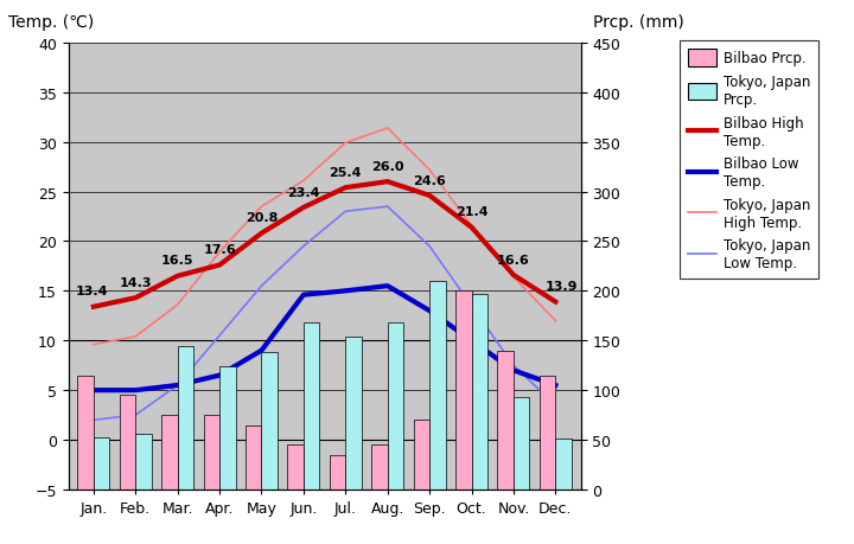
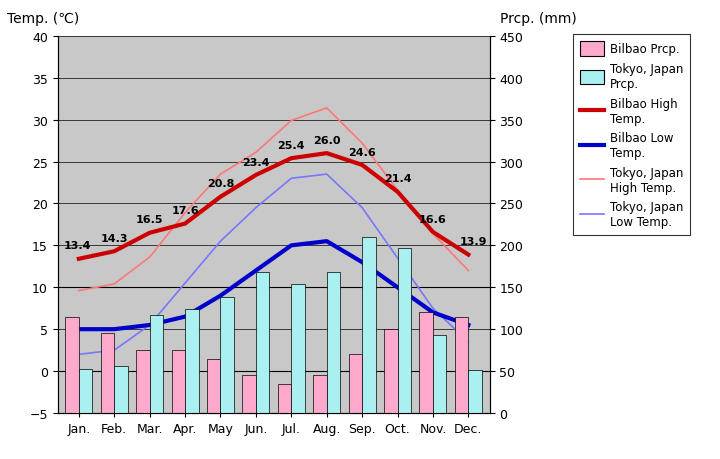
Tokyo, Japan Prcp./Mar.: 144 -> 117
Bilbao Low Temp./Jun.: 14.6 -> 12.0
Bilbao Prcp./Oct.: 200 -> 100
Bilbao Prcp./Nov.: 140 -> 120
